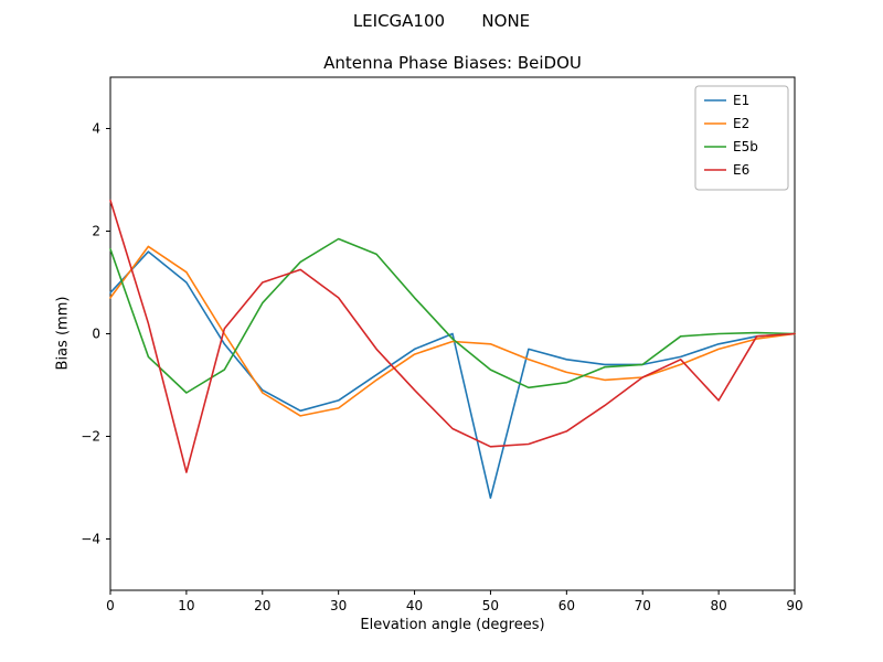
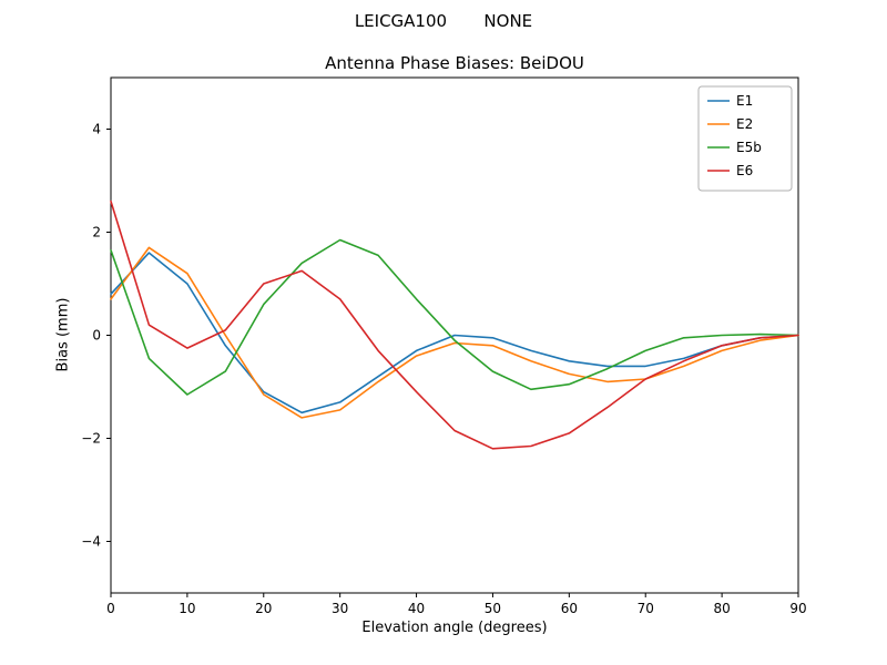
E6/10: -2.7 -> -0.2
E1/50: -3.2 -> -0.1
E5b/70: -0.6 -> -0.3
E6/80: -1.3 -> -0.2
